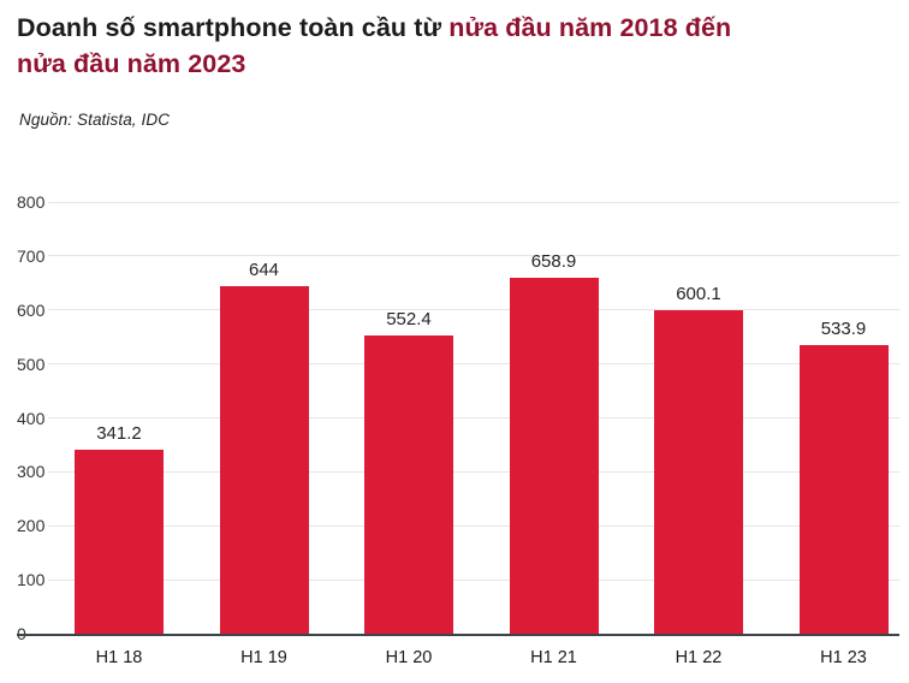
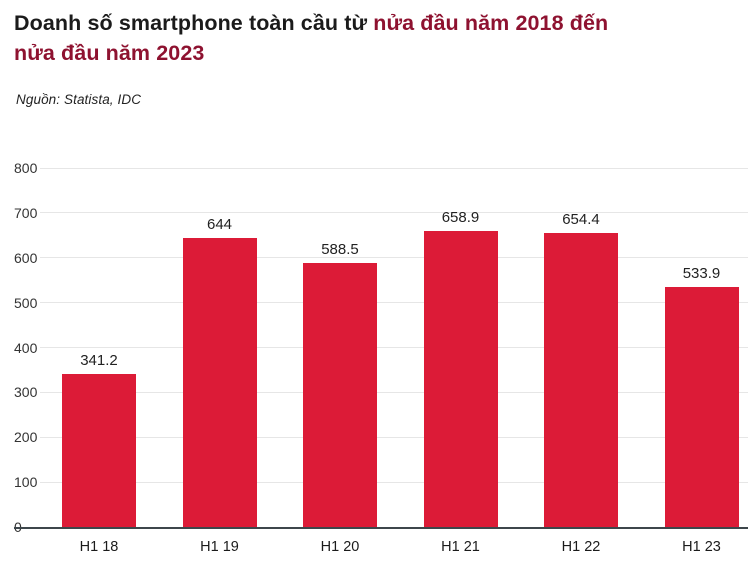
H1 20: 552.4 -> 588.5
H1 22: 600.1 -> 654.4
